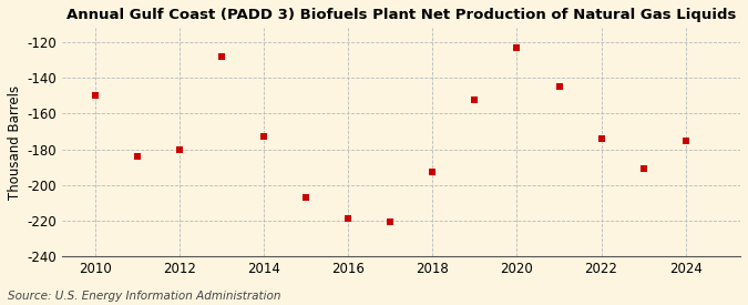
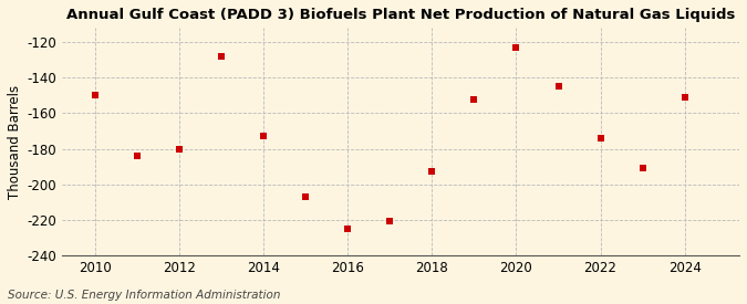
2016: -219 -> -225
2024: -175 -> -151
